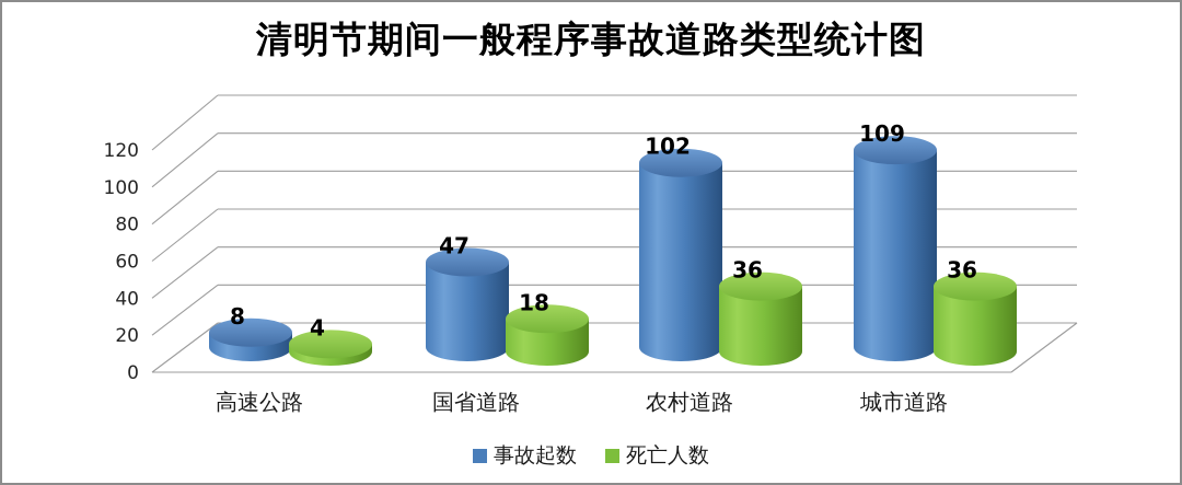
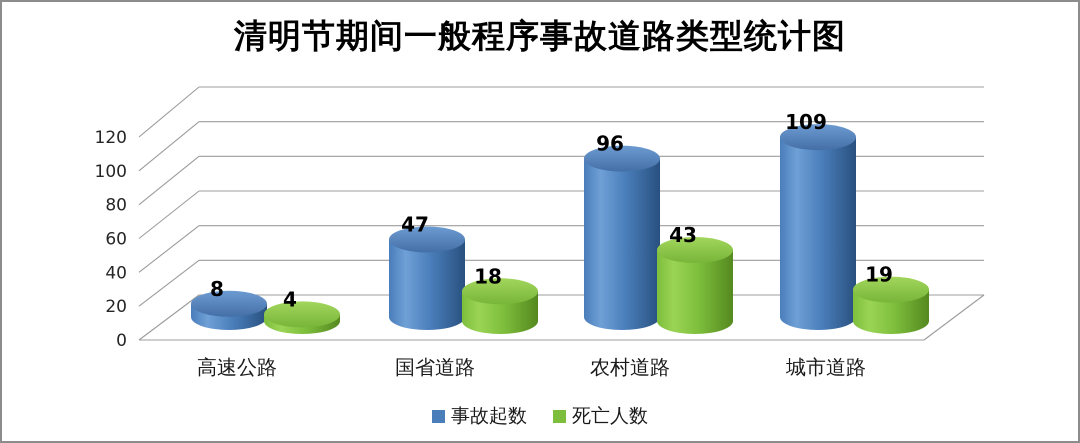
事故起数/农村道路: 102 -> 96
死亡人数/农村道路: 36 -> 43
死亡人数/城市道路: 36 -> 19
